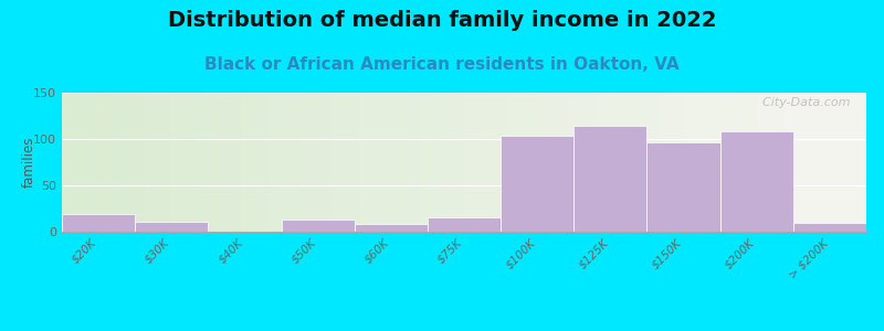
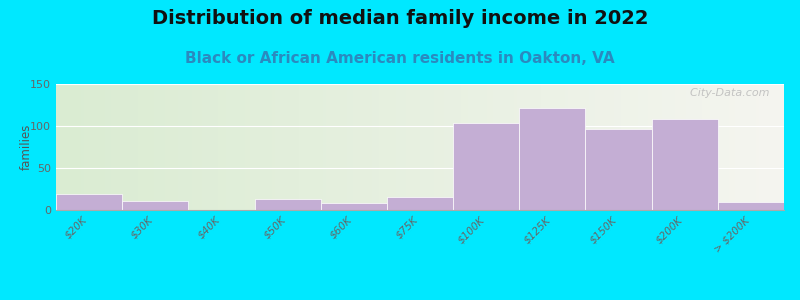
$125K: 114 -> 121
